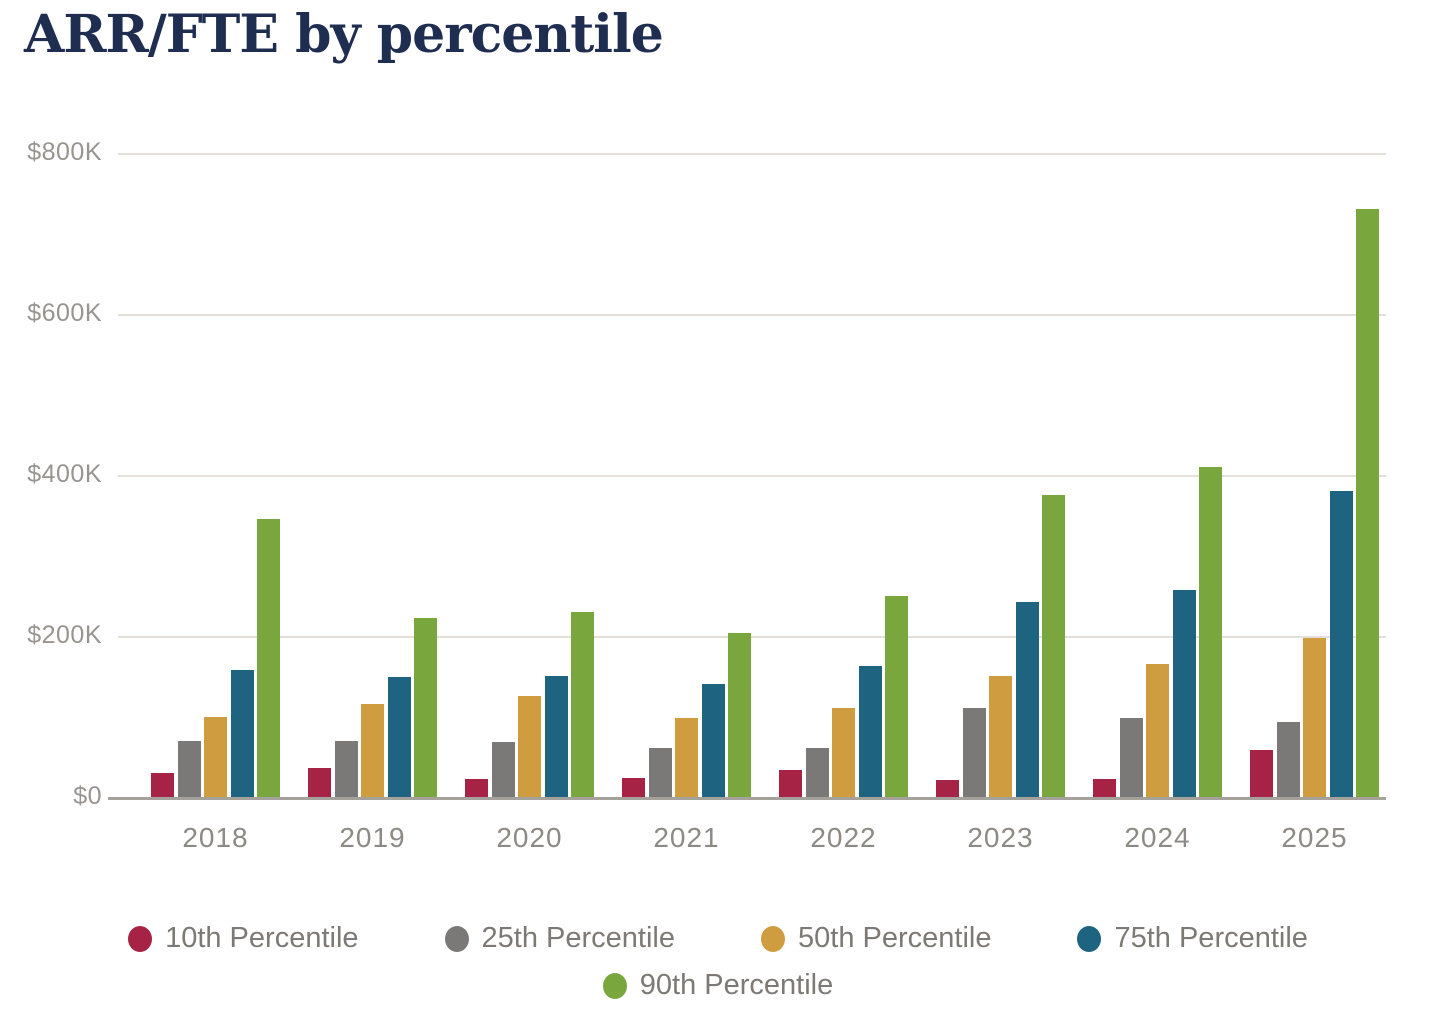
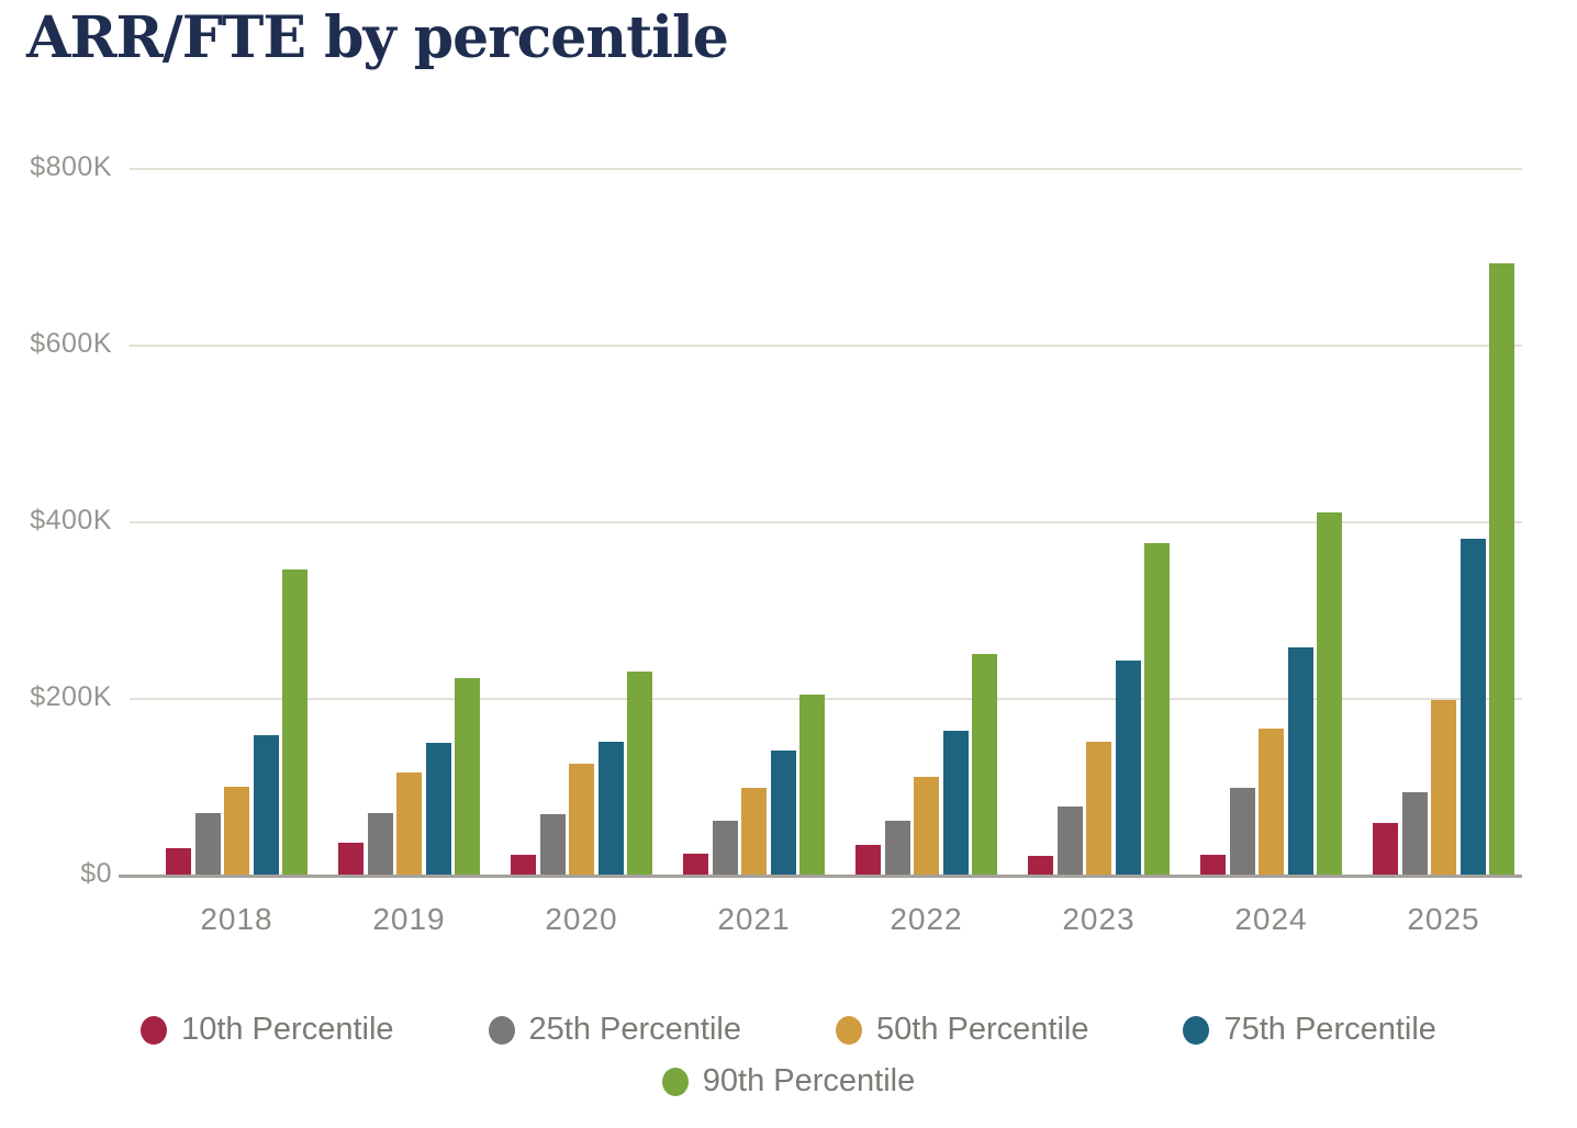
25th Percentile/2023: $110K -> $80K
90th Percentile/2025: $730K -> $690K
